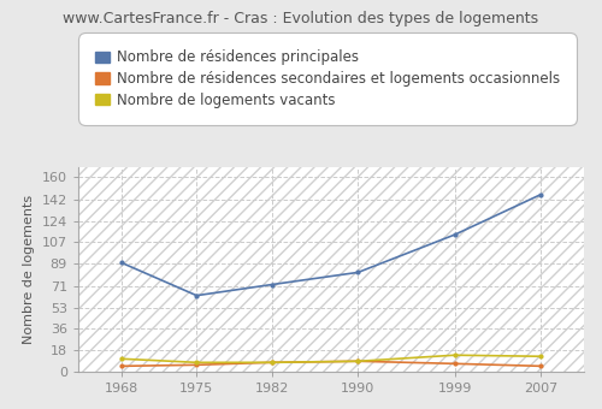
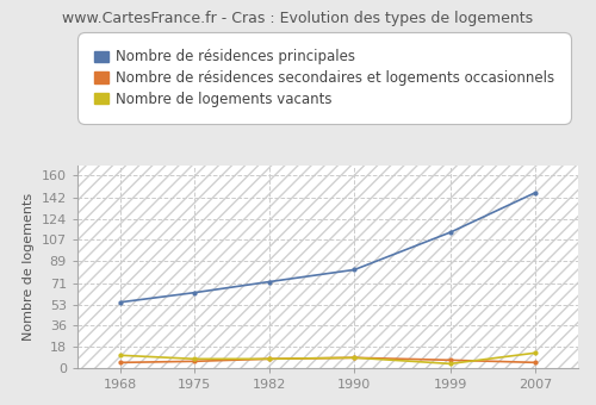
Nombre de résidences principales/1968: 90 -> 55
Nombre de logements vacants/1999: 14 -> 4
